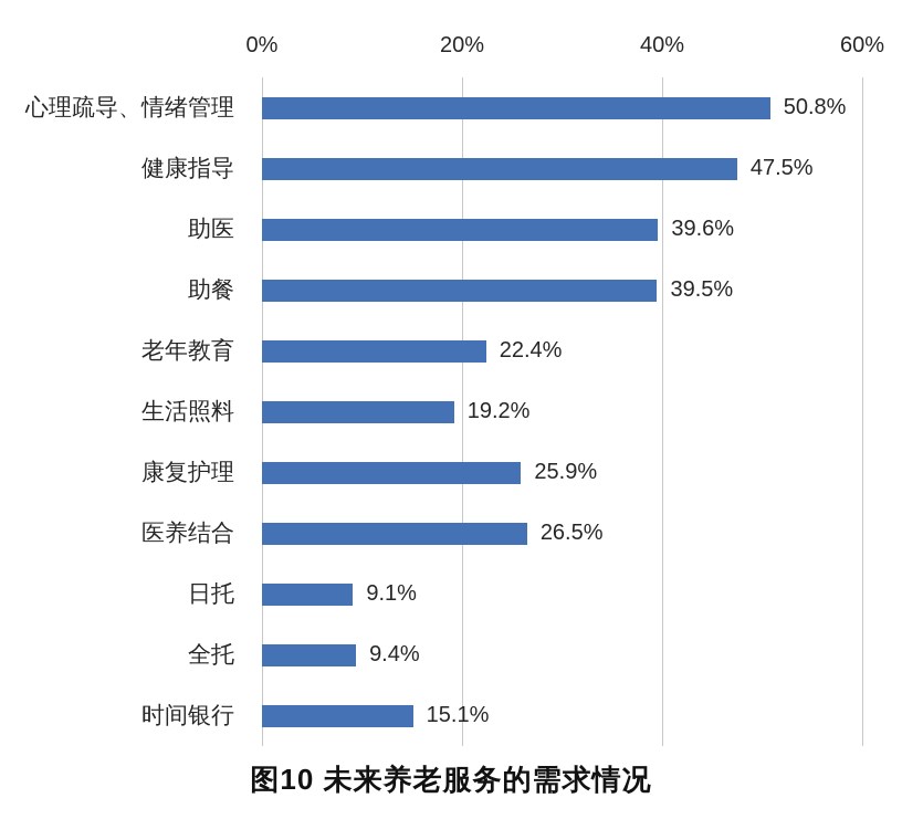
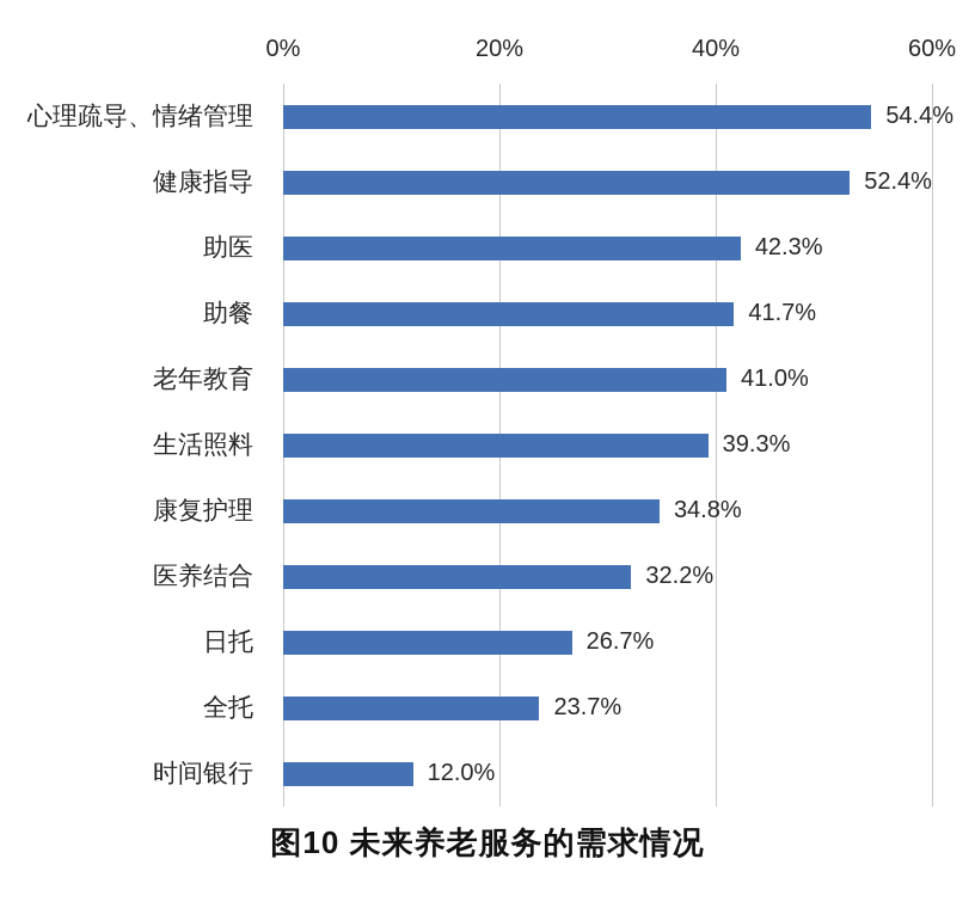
心理疏导、情绪管理: 50.8% -> 54.4%
健康指导: 47.5% -> 52.4%
助医: 39.6% -> 42.3%
助餐: 39.5% -> 41.7%
老年教育: 22.4% -> 41.0%
生活照料: 19.2% -> 39.3%
康复护理: 25.9% -> 34.8%
医养结合: 26.5% -> 32.2%
日托: 9.1% -> 26.7%
全托: 9.4% -> 23.7%
时间银行: 15.1% -> 12.0%
